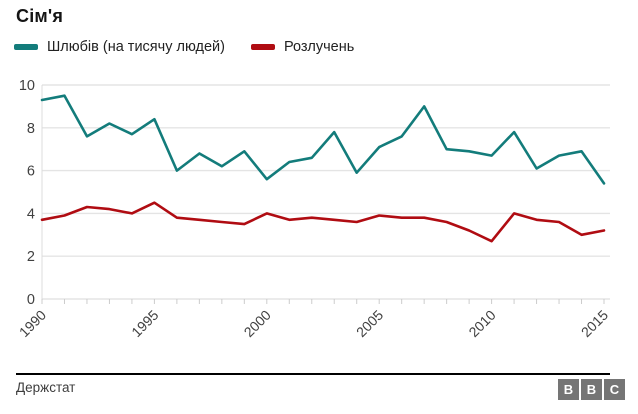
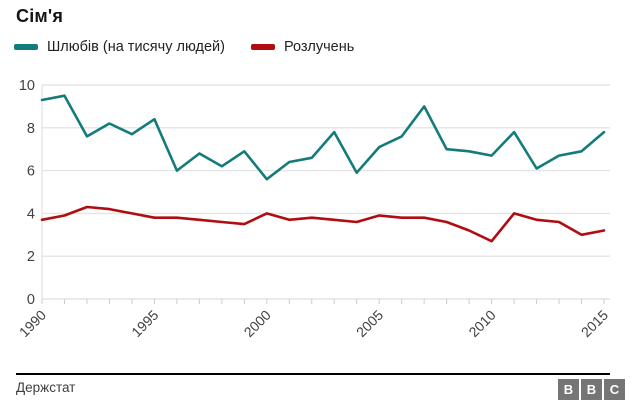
Розлучень/1995: 4.5 -> 3.8
Шлюбів (на тисячу людей)/2015: 5.4 -> 7.8
